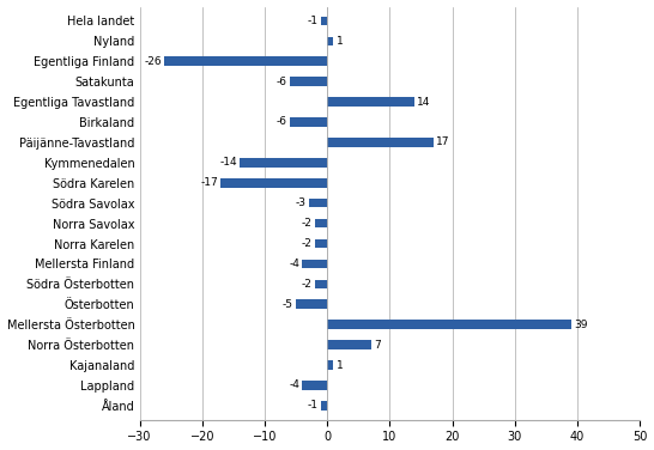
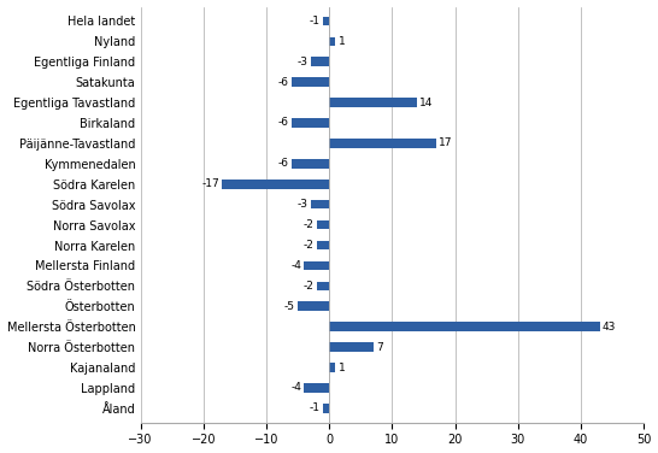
Egentliga Finland: -26 -> -3
Kymmenedalen: -14 -> -6
Mellersta Österbotten: 39 -> 43
